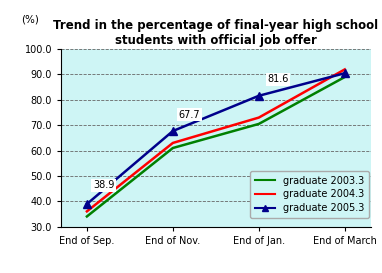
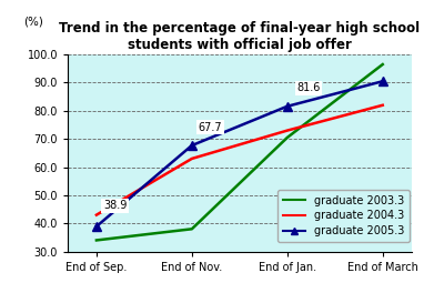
graduate 2004.3/End of Sep.: 36 -> 43
graduate 2003.3/End of Nov.: 61.0 -> 38.0
graduate 2003.3/End of March: 89.0 -> 96.5
graduate 2004.3/End of March: 92 -> 82
